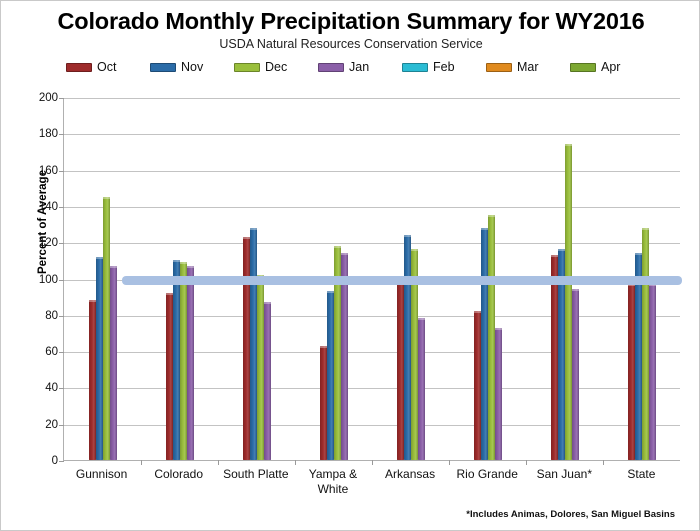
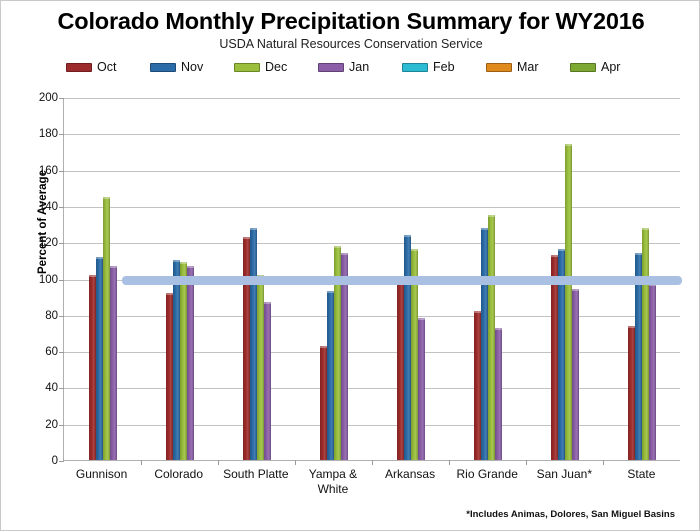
Oct/Gunnison: 88 -> 102
Oct/State: 97 -> 74
